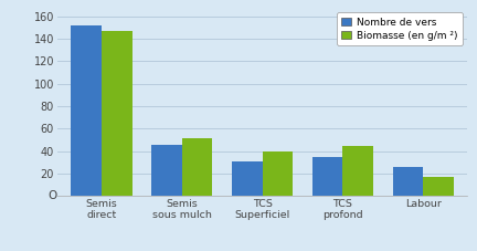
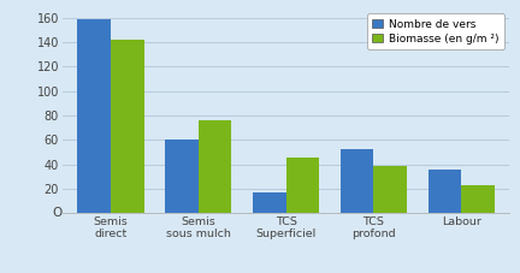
Nombre de vers/Semis direct: 152 -> 159
Biomasse (en g/m ²)/Semis direct: 147 -> 142
Nombre de vers/Semis sous mulch: 45 -> 60
Biomasse (en g/m ²)/Semis sous mulch: 51 -> 76
Nombre de vers/TCS Superficiel: 31 -> 17
Biomasse (en g/m ²)/TCS Superficiel: 40 -> 45
Nombre de vers/TCS profond: 35 -> 52
Biomasse (en g/m ²)/TCS profond: 44 -> 39
Nombre de vers/Labour: 26 -> 36
Biomasse (en g/m ²)/Labour: 17 -> 23
